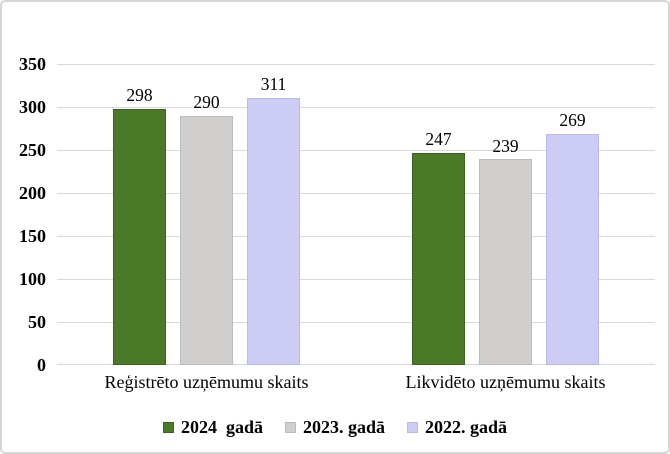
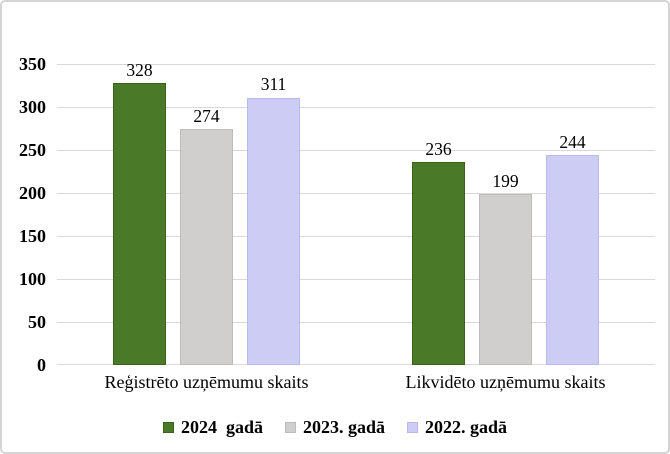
2024 gadā/Reģistrēto uzņēmumu skaits: 298 -> 328
2023. gadā/Reģistrēto uzņēmumu skaits: 290 -> 274
2024 gadā/Likvidēto uzņēmumu skaits: 247 -> 236
2023. gadā/Likvidēto uzņēmumu skaits: 239 -> 199
2022. gadā/Likvidēto uzņēmumu skaits: 269 -> 244
